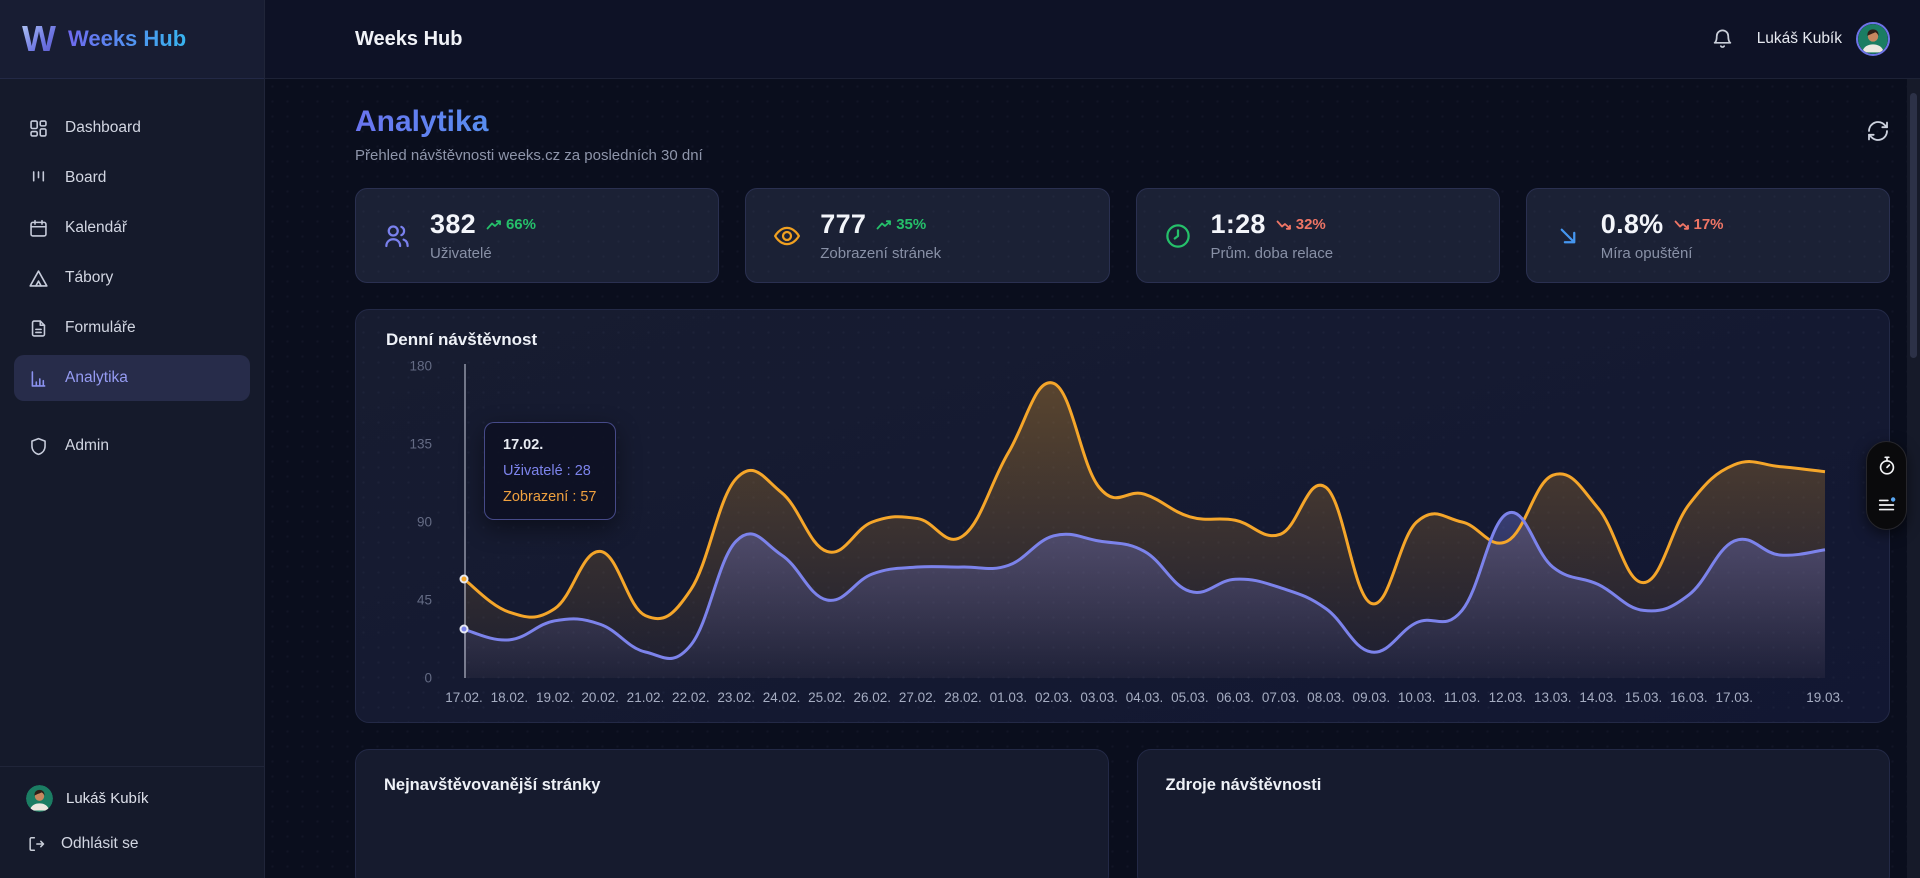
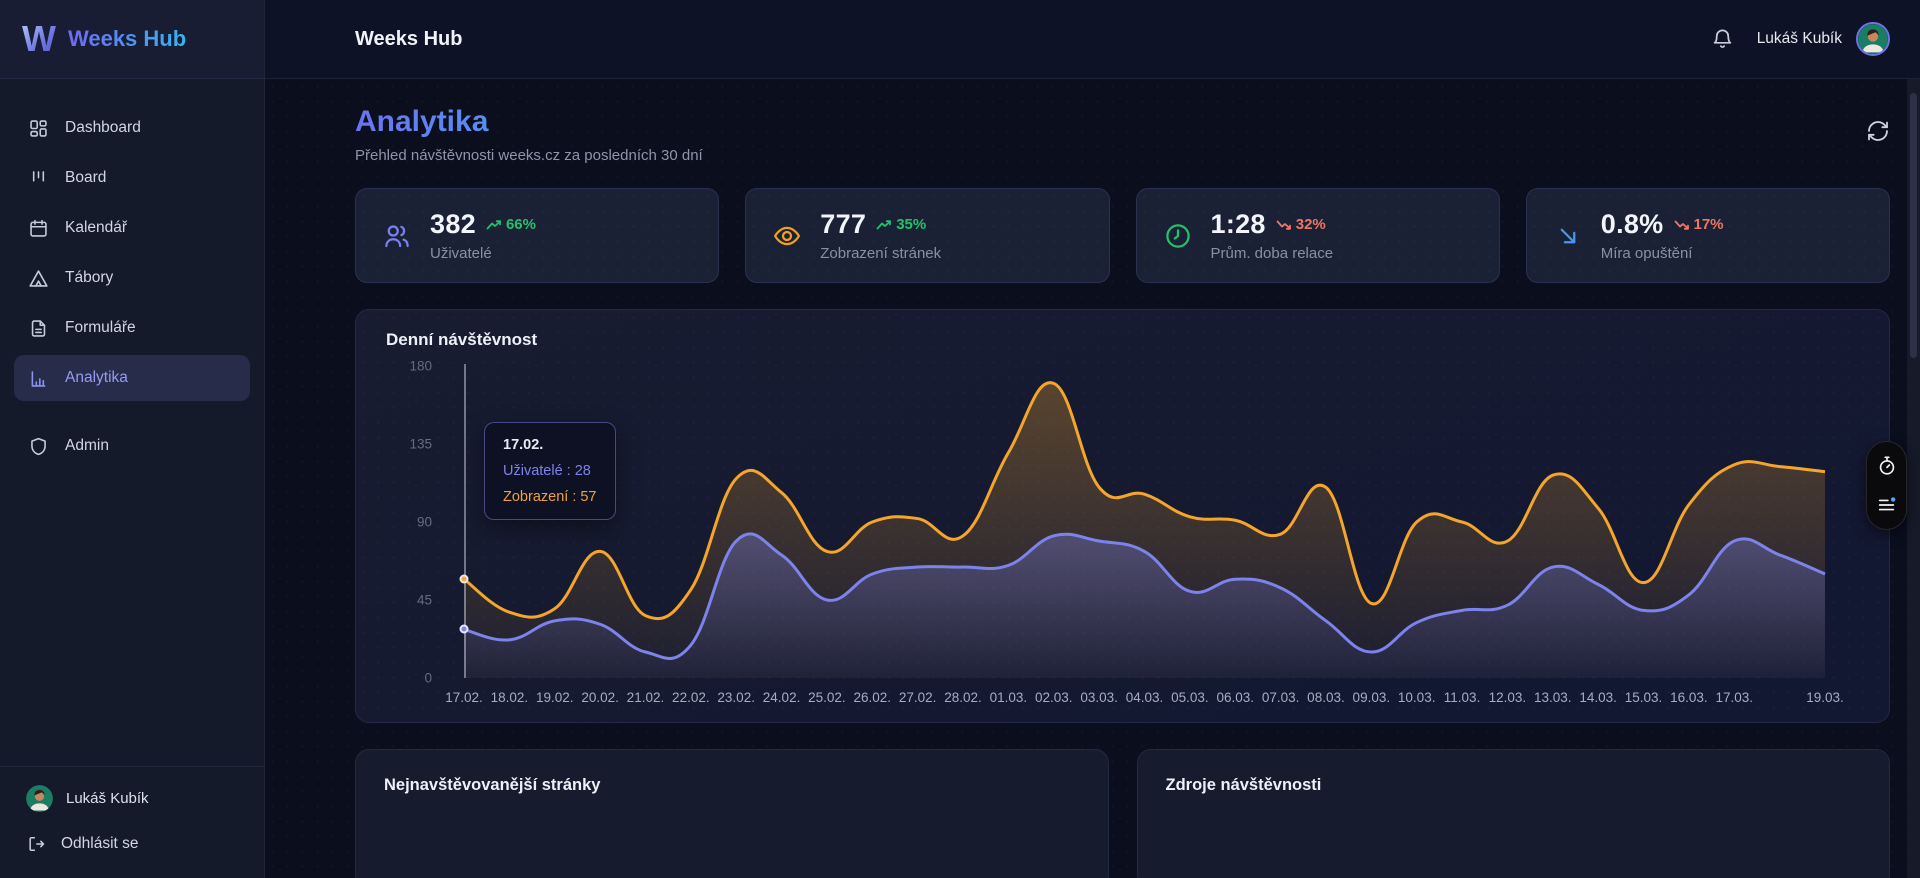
Uživatelé/08.03.: 40 -> 33
Uživatelé/12.03.: 95 -> 42
Uživatelé/19.03.: 74 -> 60
